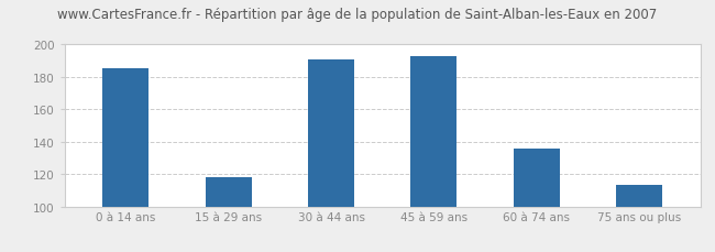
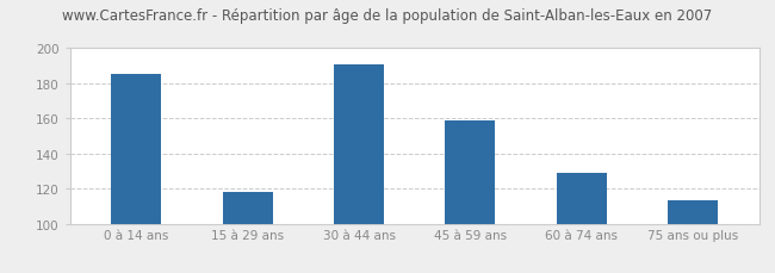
45 à 59 ans: 193 -> 159
60 à 74 ans: 136 -> 129
